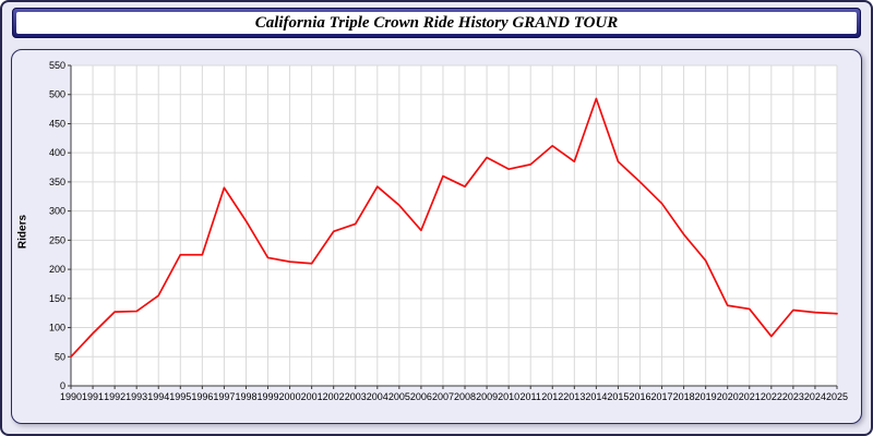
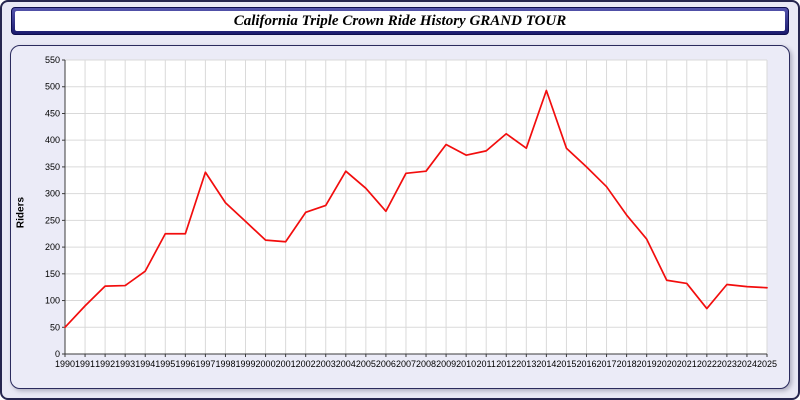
1999: 220 -> 250
2007: 360 -> 340
